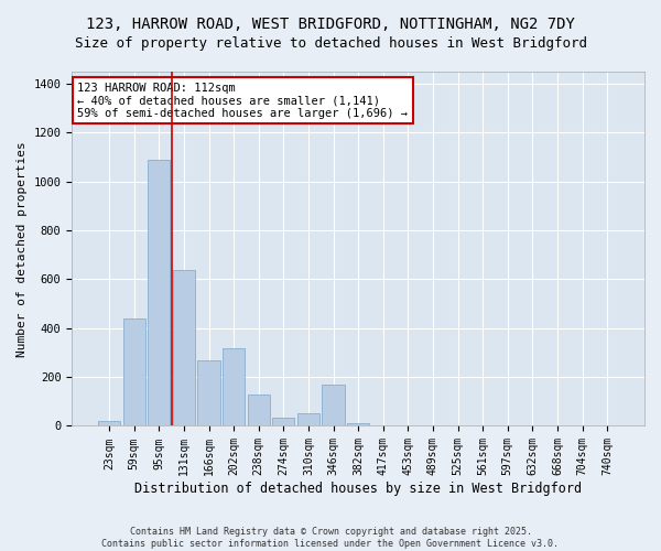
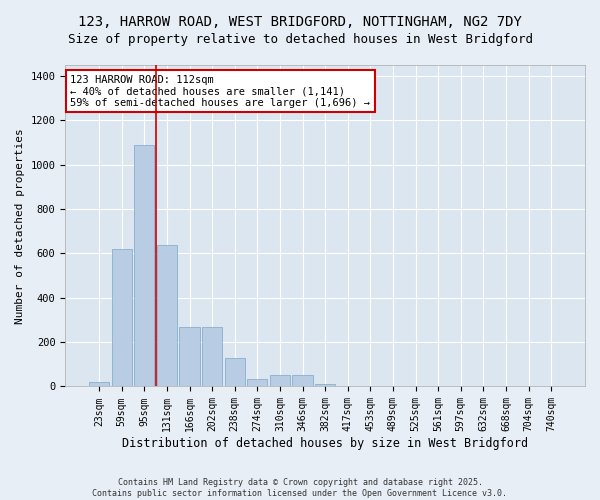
59sqm: 440 -> 620
202sqm: 320 -> 270
346sqm: 170 -> 50
